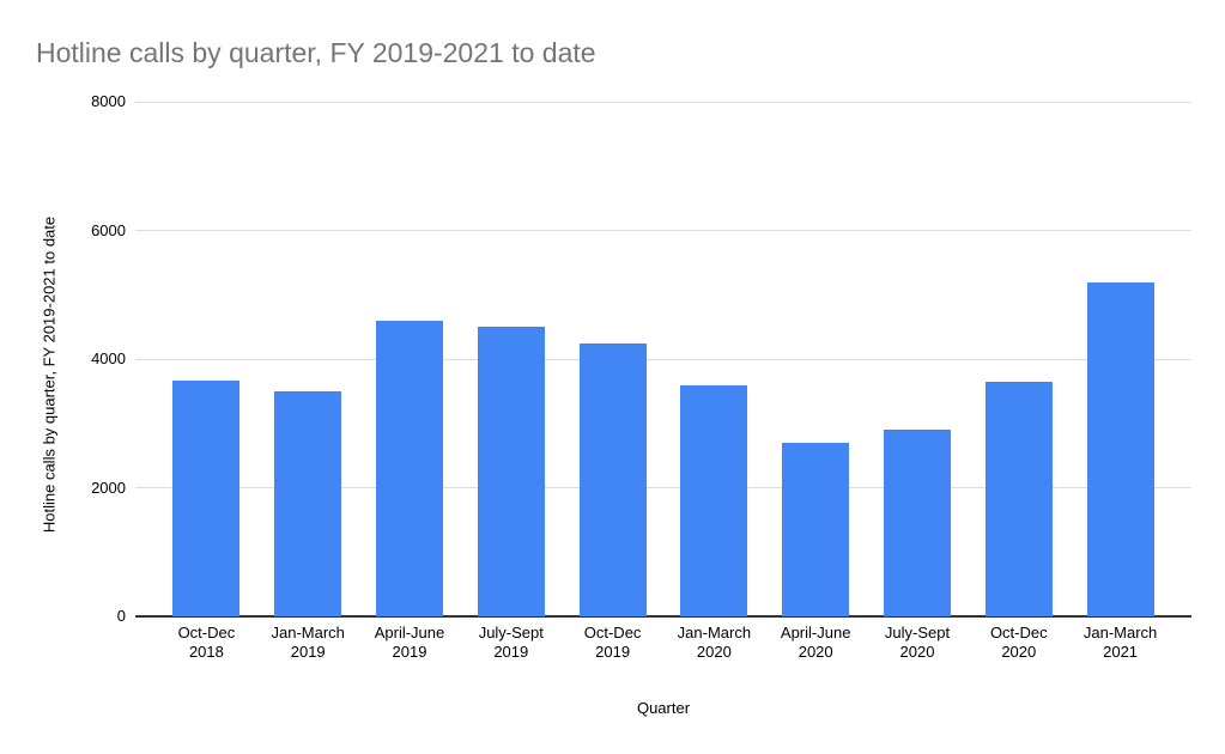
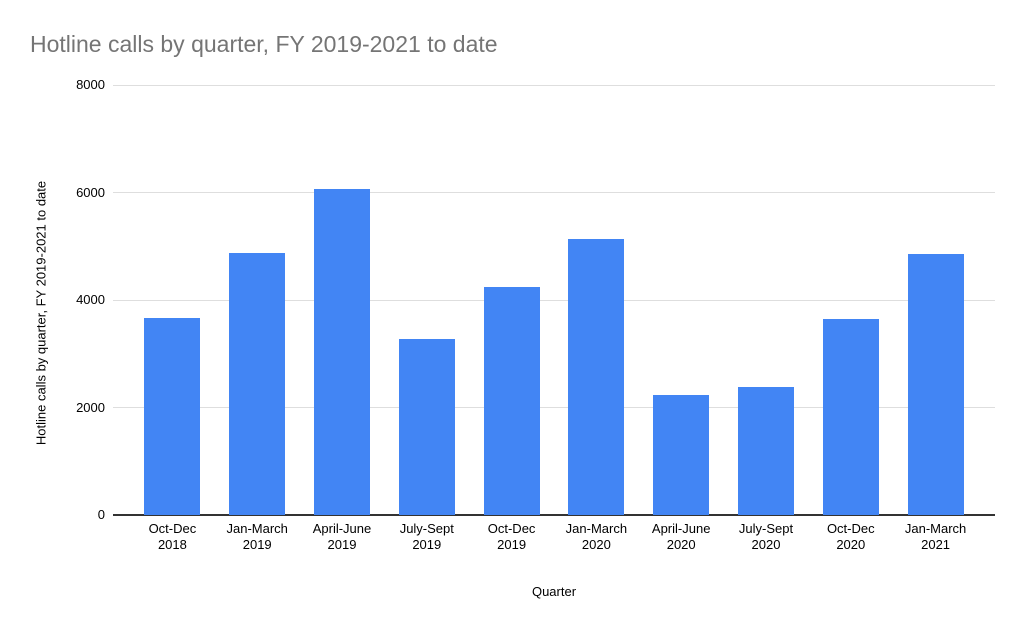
Jan-March 2019: 3500 -> 4900
April-June 2019: 4600 -> 6100
July-Sept 2019: 4500 -> 3300
Jan-March 2020: 3600 -> 5100
April-June 2020: 2700 -> 2200
July-Sept 2020: 2900 -> 2400
Jan-March 2021: 5200 -> 4900
